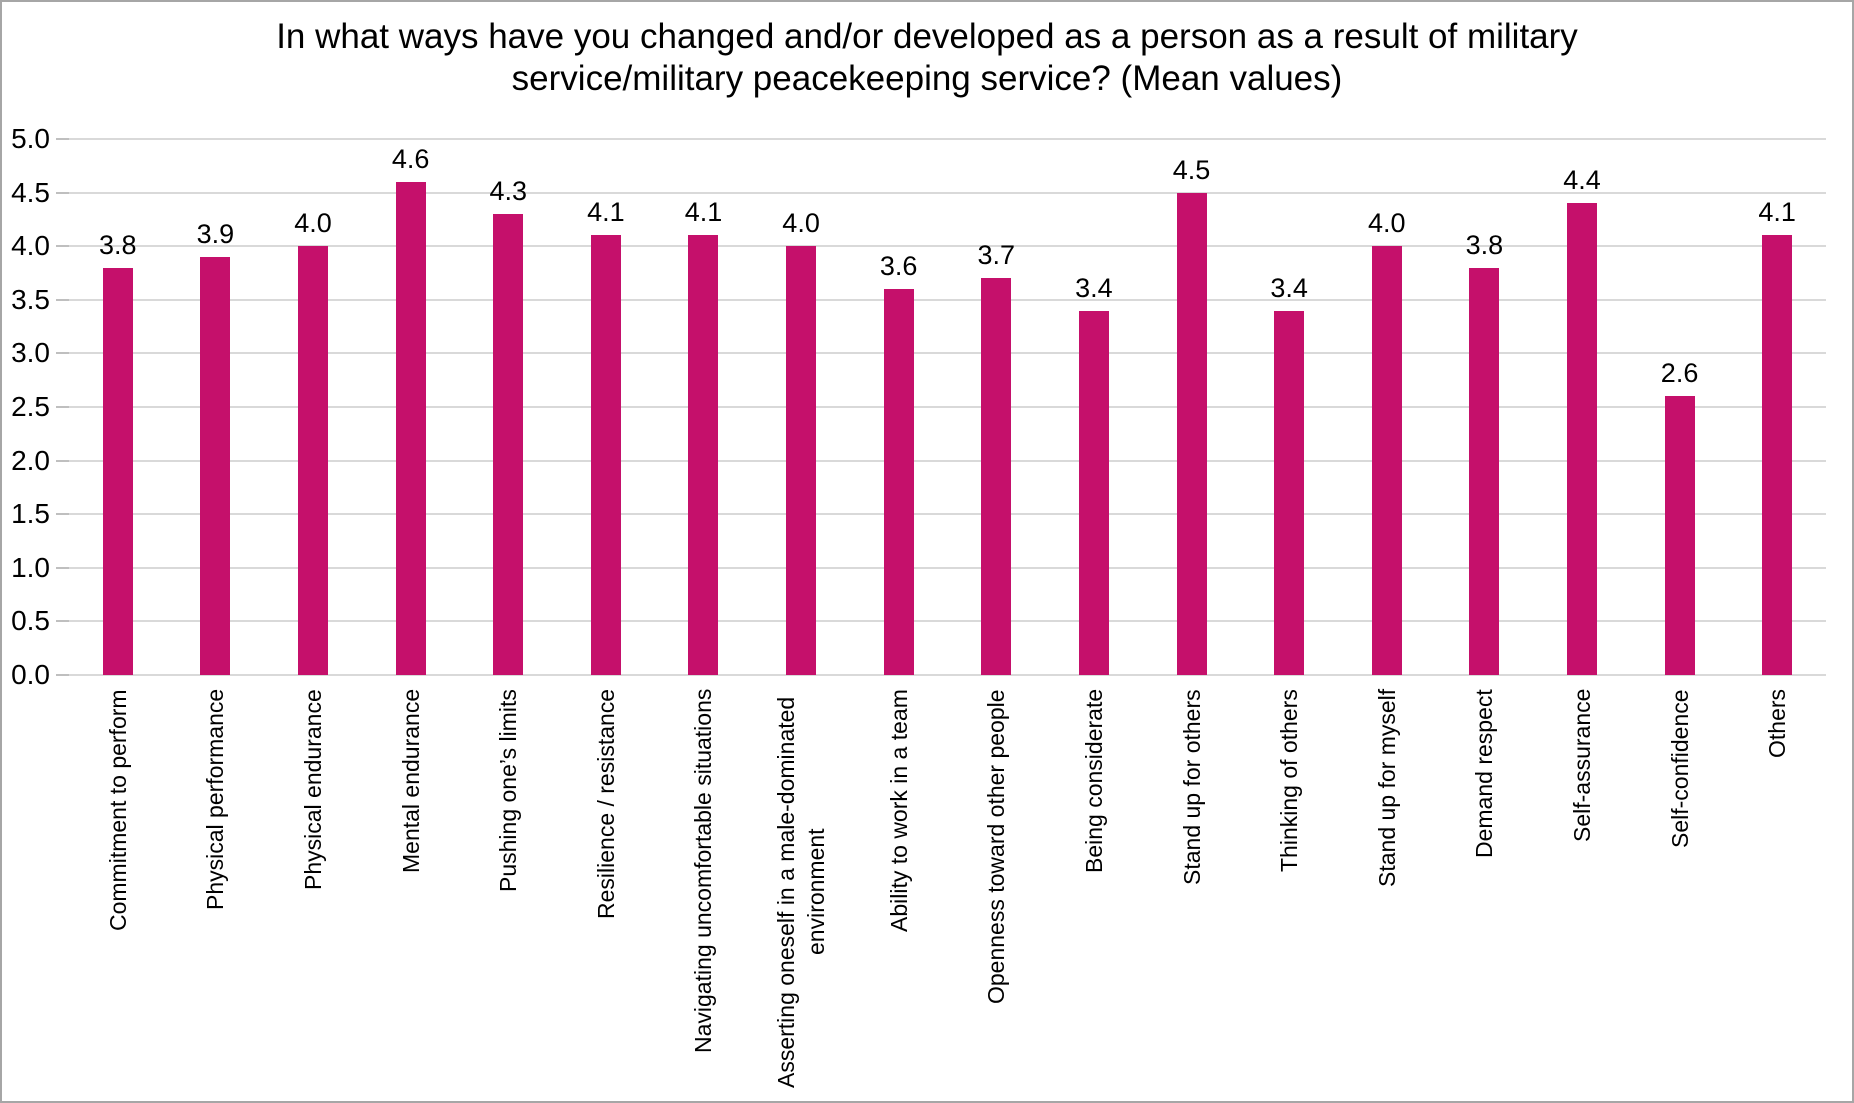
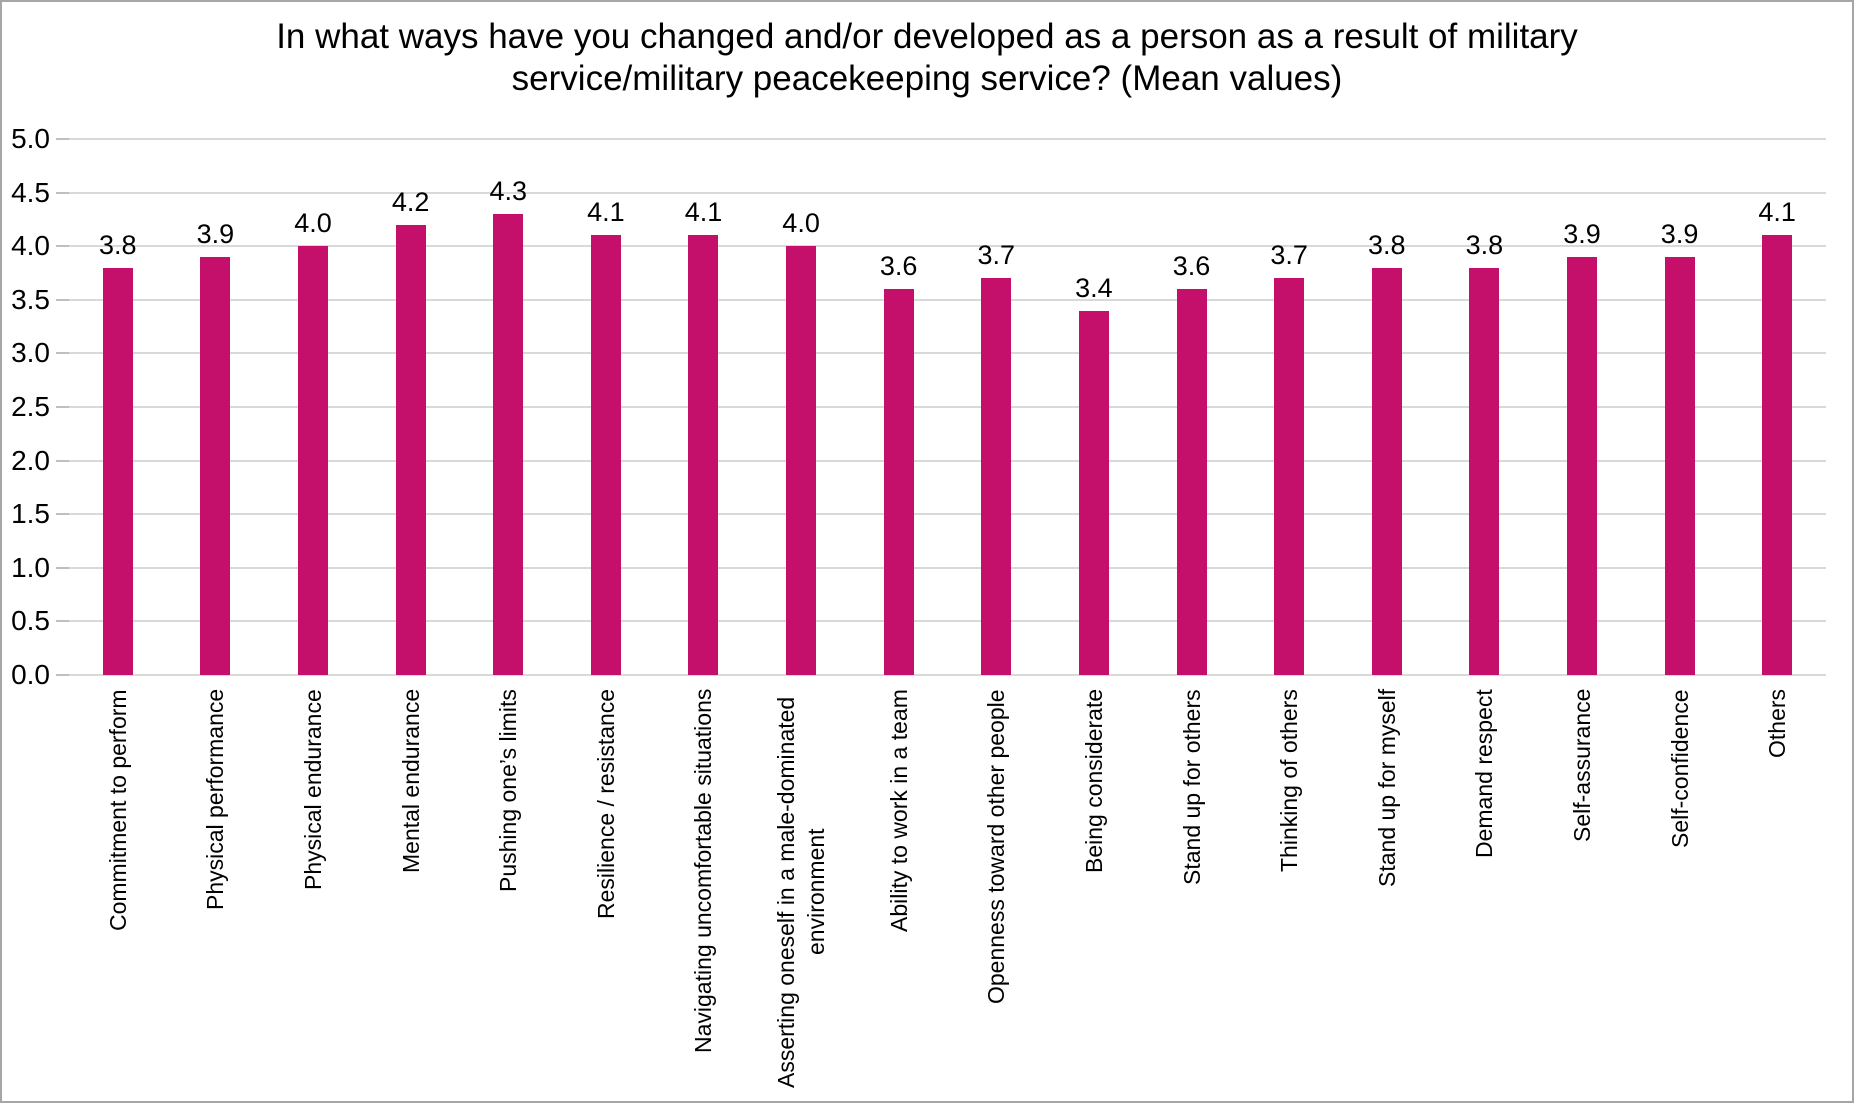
Mental endurance: 4.6 -> 4.2
Stand up for others: 4.5 -> 3.6
Thinking of others: 3.4 -> 3.7
Stand up for myself: 4.0 -> 3.8
Self-assurance: 4.4 -> 3.9
Self-confidence: 2.6 -> 3.9
